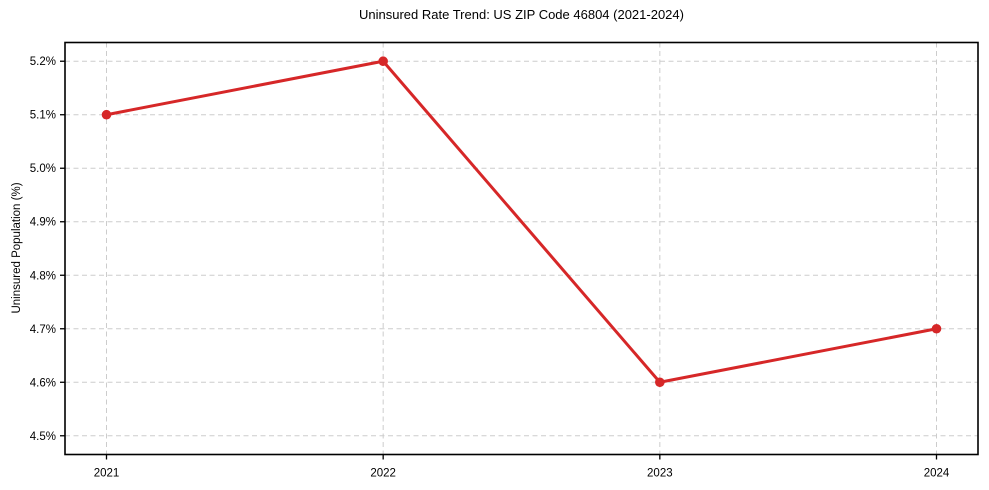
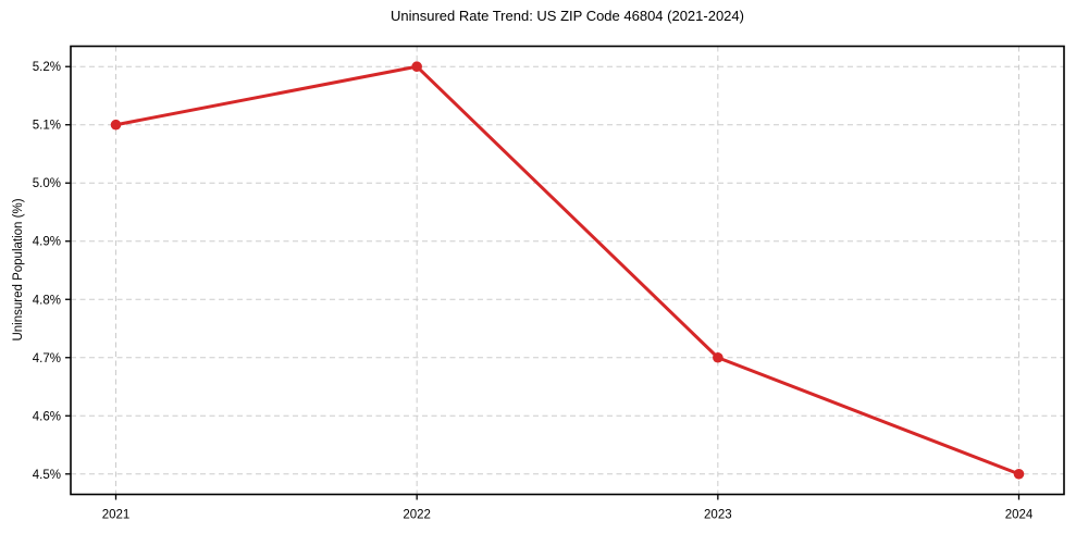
2023: 4.6% -> 4.7%
2024: 4.7% -> 4.5%
